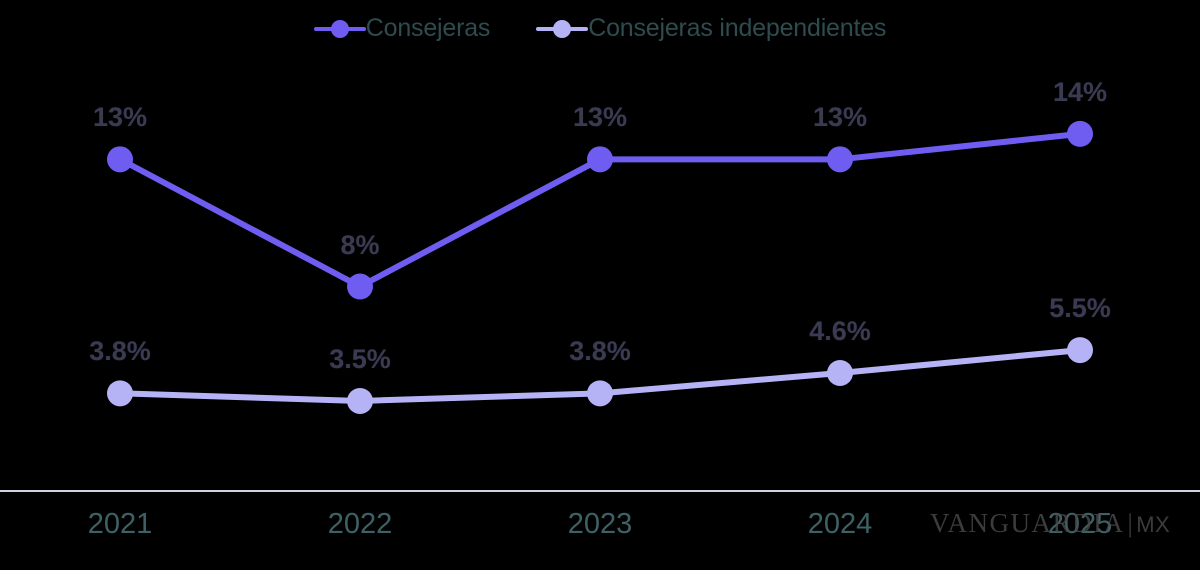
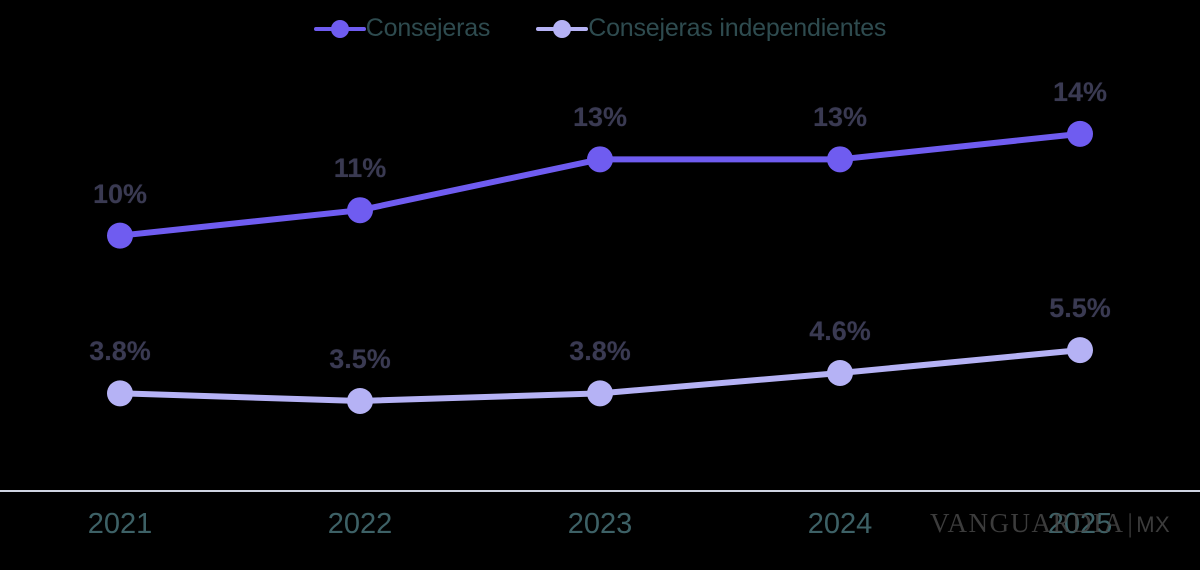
Consejeras/2021: 13% -> 10%
Consejeras/2022: 8% -> 11%
